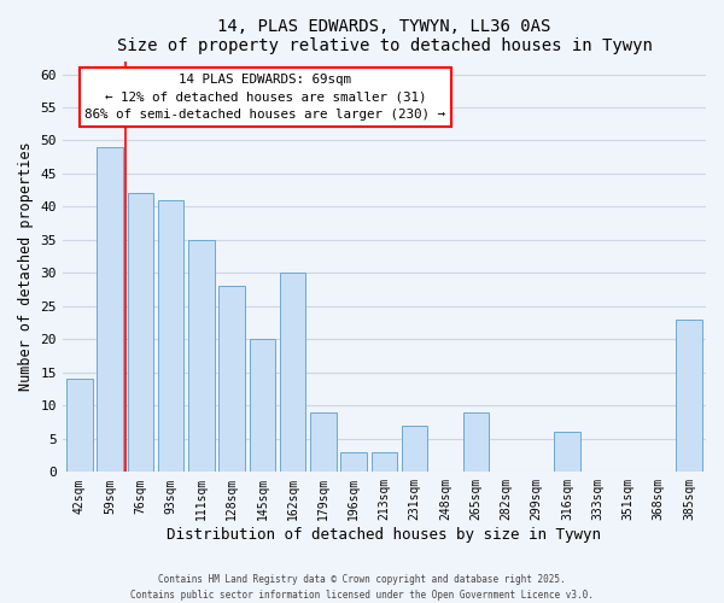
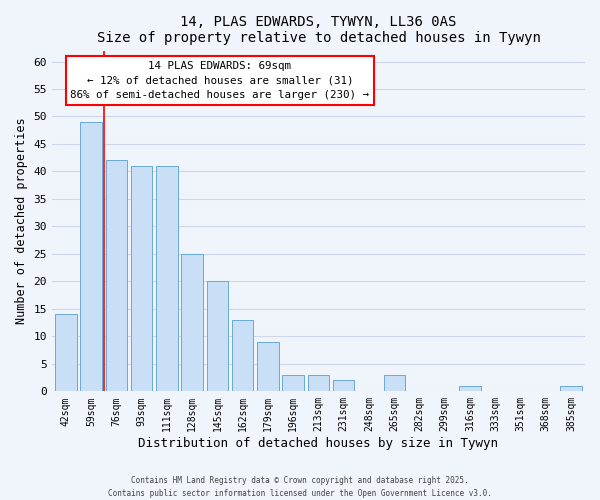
111sqm: 35 -> 41
128sqm: 28 -> 25
162sqm: 30 -> 13
231sqm: 7 -> 2
265sqm: 9 -> 3
316sqm: 6 -> 1
385sqm: 23 -> 1
